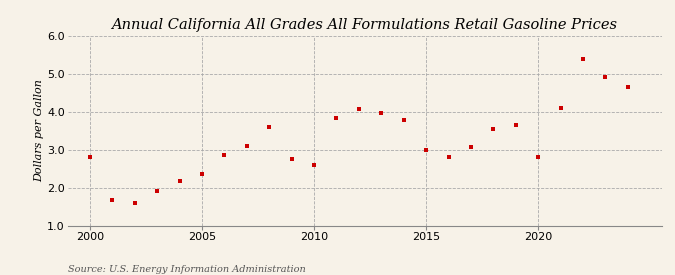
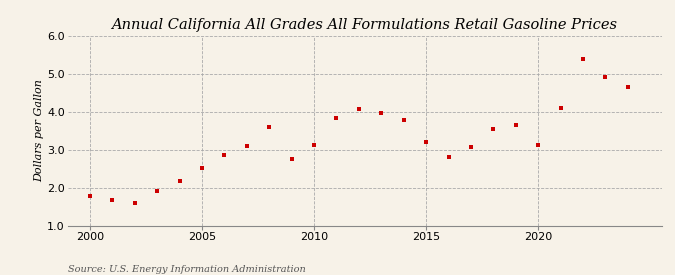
2000: 2.80 -> 1.77
2005: 2.35 -> 2.52
2010: 2.60 -> 3.12
2015: 3.00 -> 3.20
2020: 2.80 -> 3.11
